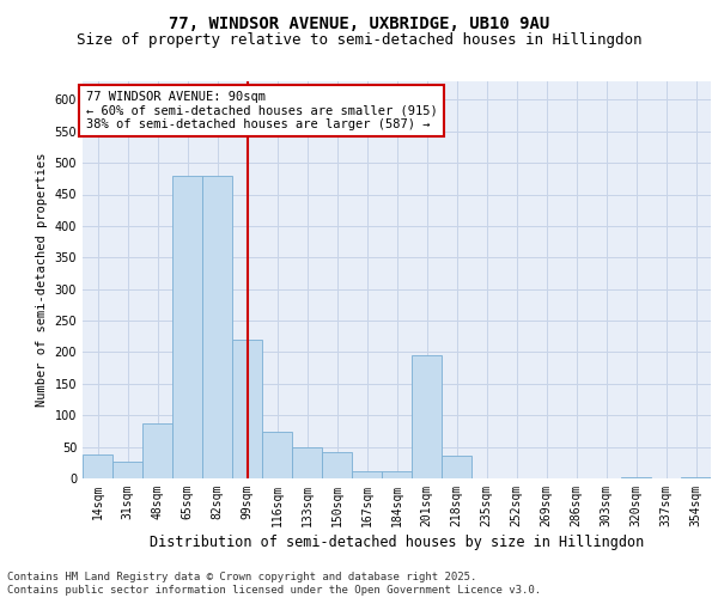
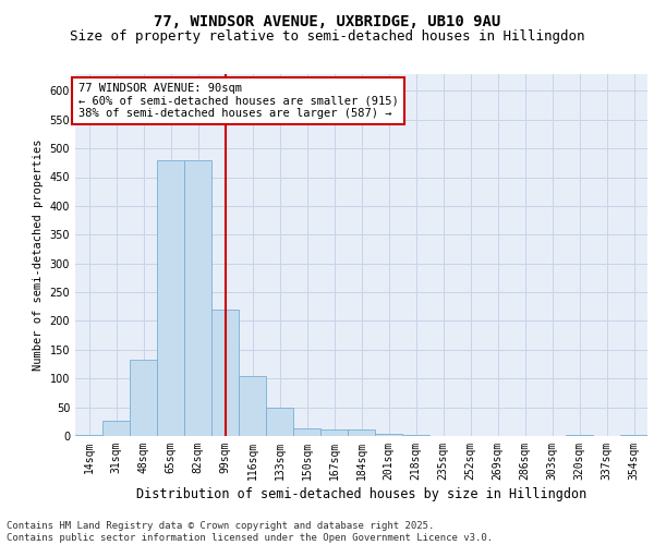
14sqm: 38 -> 2
48sqm: 88 -> 133
116sqm: 74 -> 105
150sqm: 42 -> 14
201sqm: 196 -> 4
218sqm: 36 -> 1
